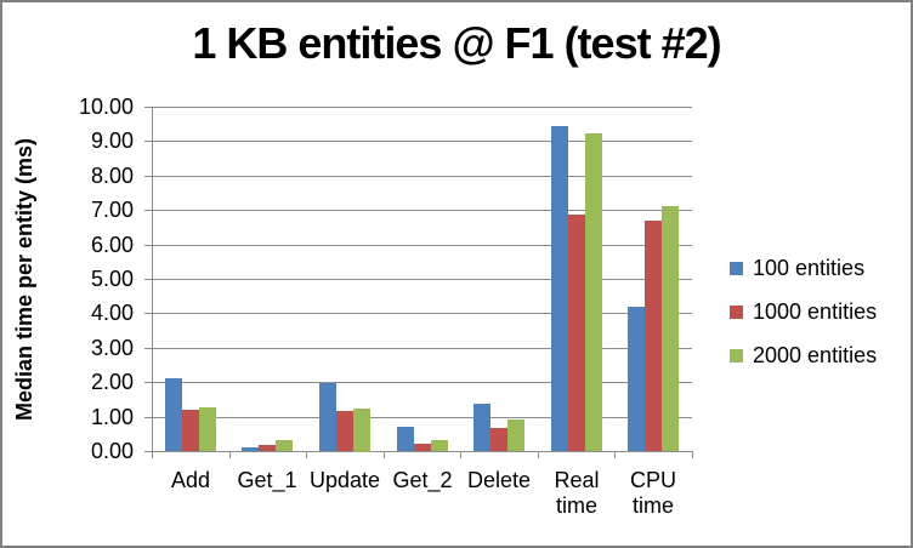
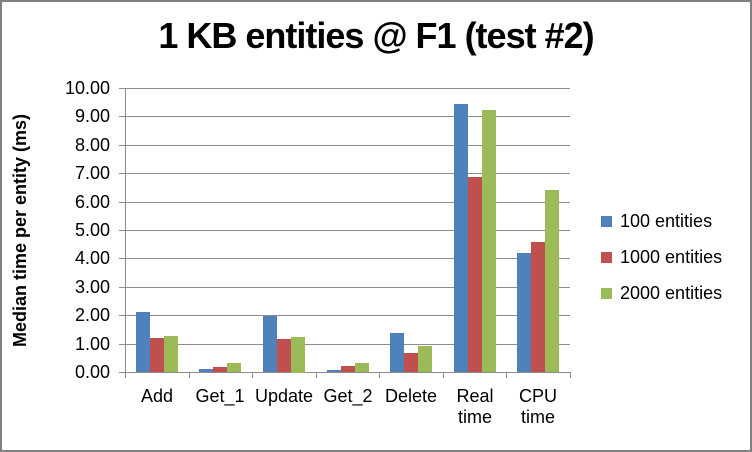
100 entities/Get_2: 0.7 -> 0.1
1000 entities/CPU time: 6.7 -> 4.6
2000 entities/CPU time: 7.1 -> 6.4
